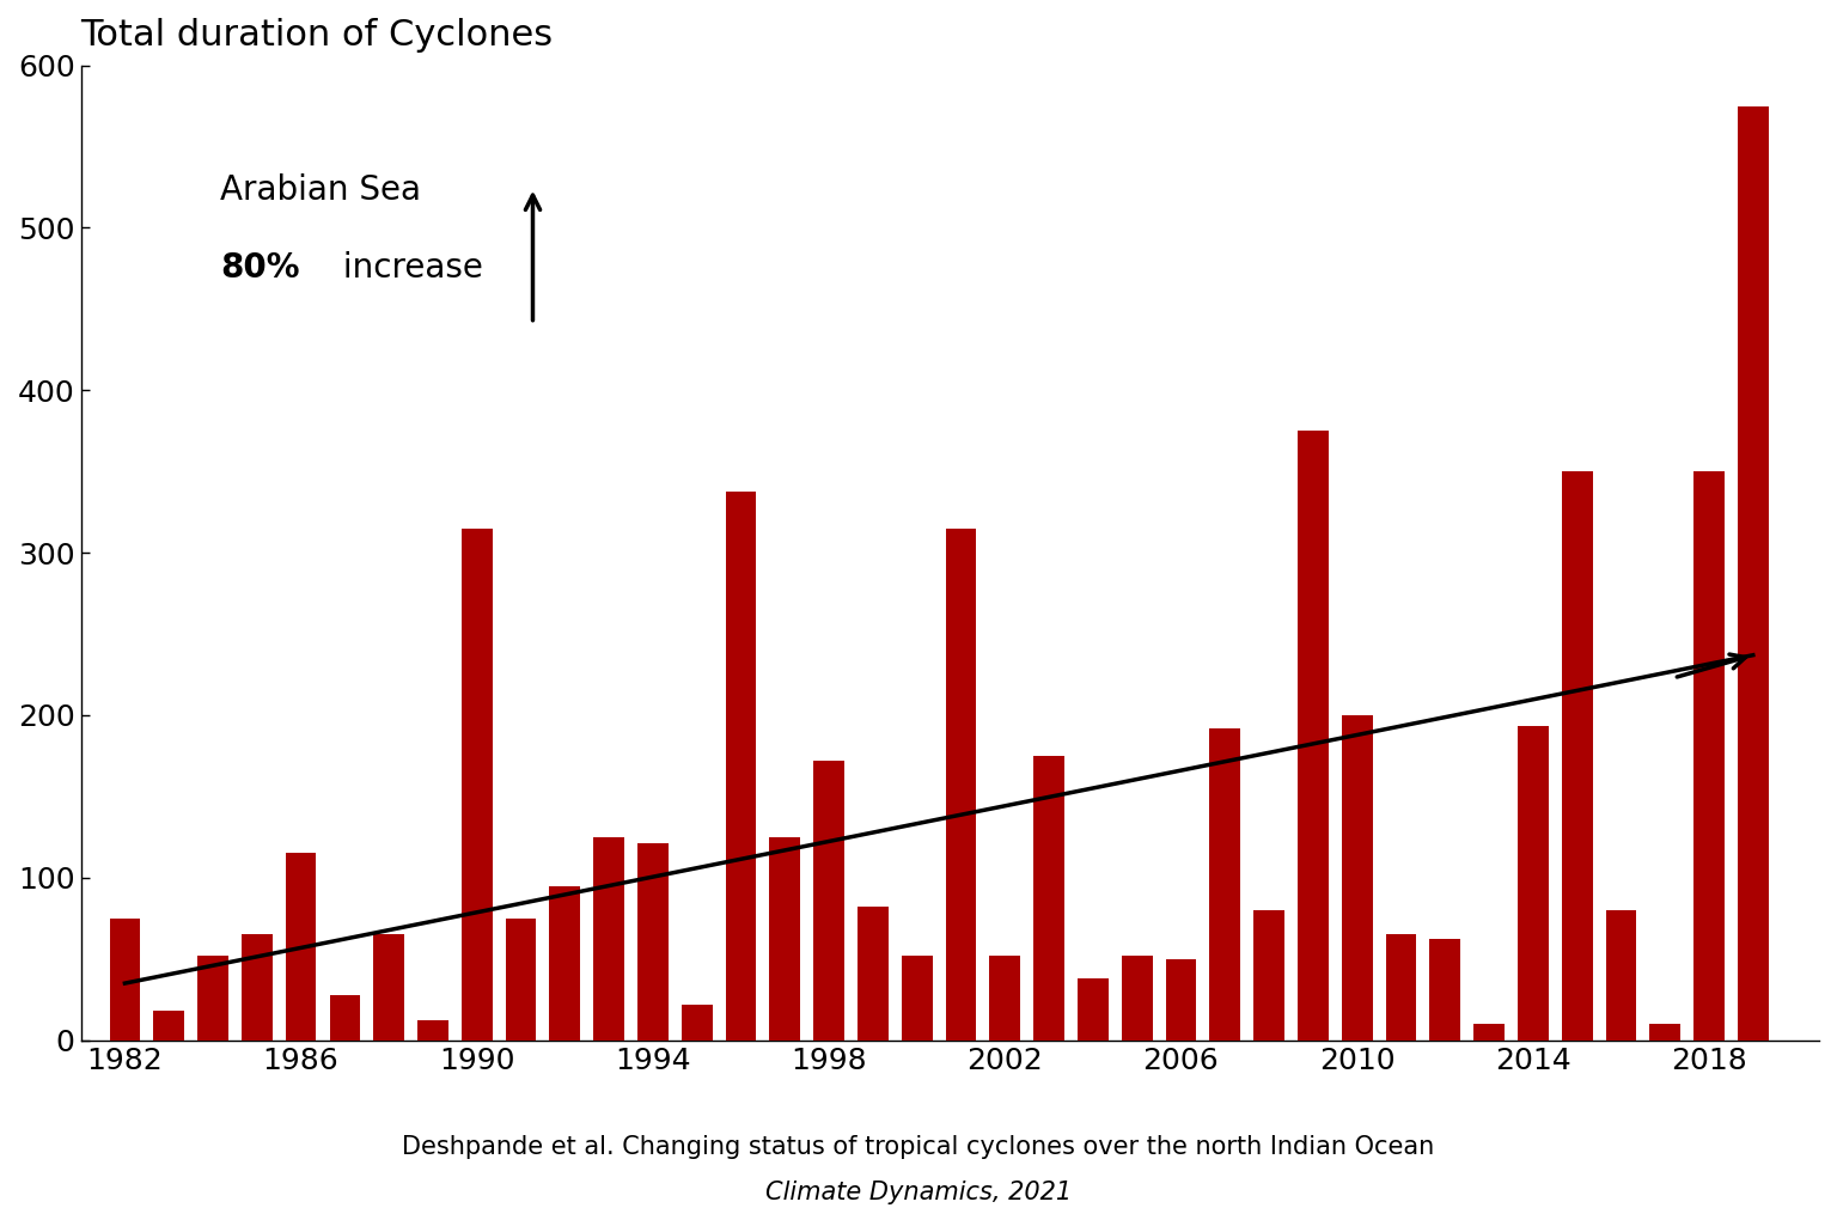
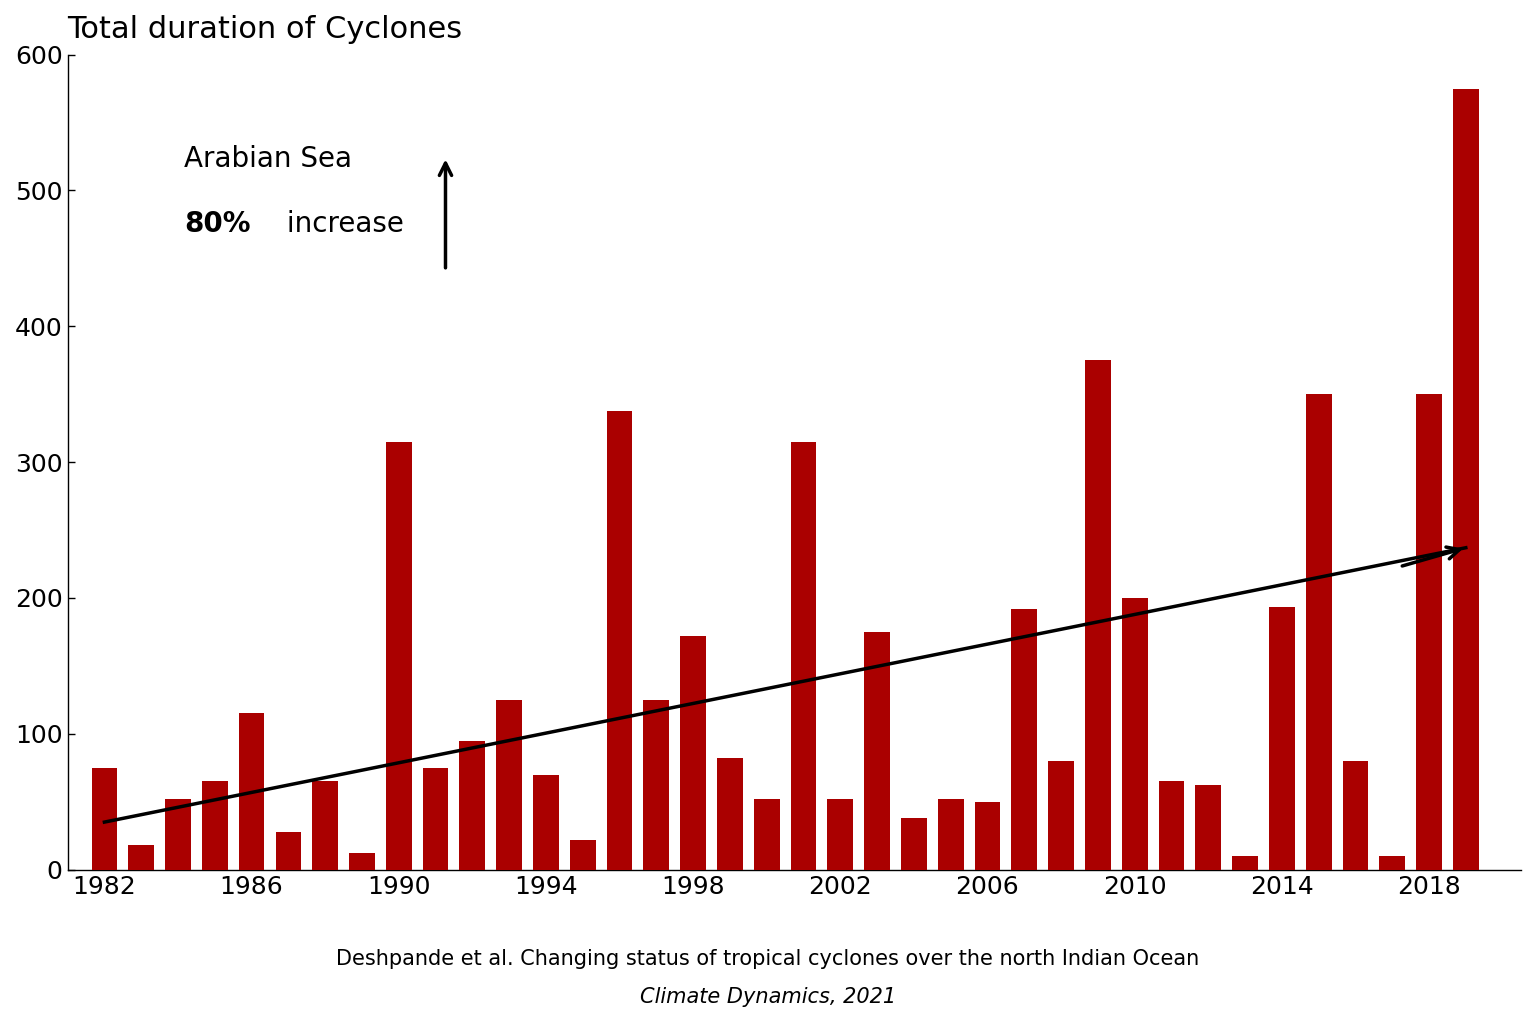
1994: 121 -> 70
